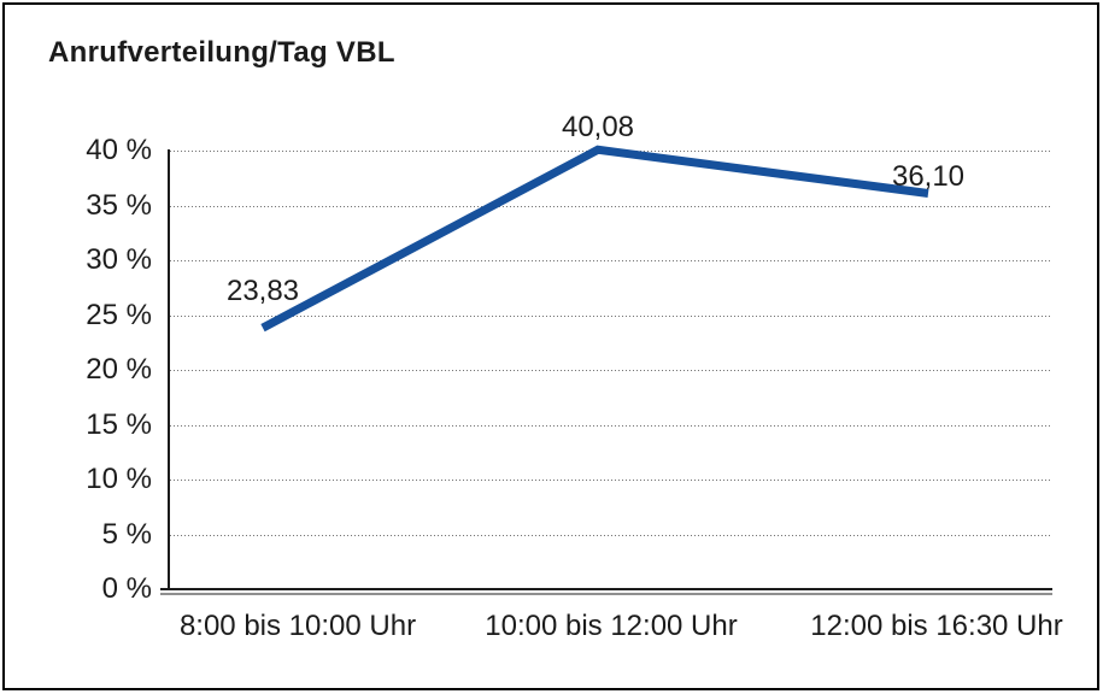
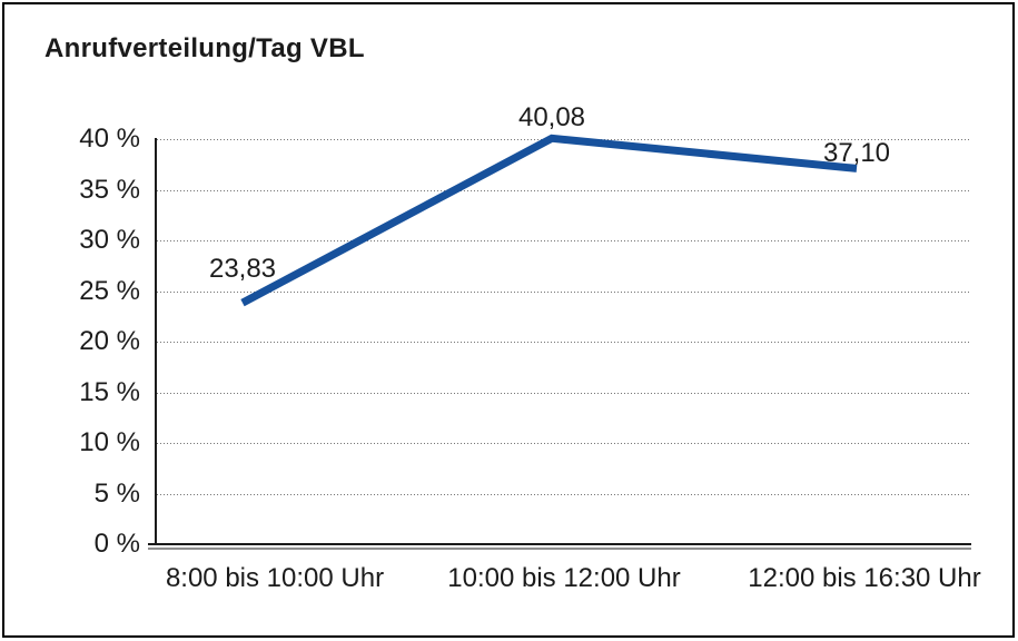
12:00 bis 16:30 Uhr: 36,10 -> 37,10
